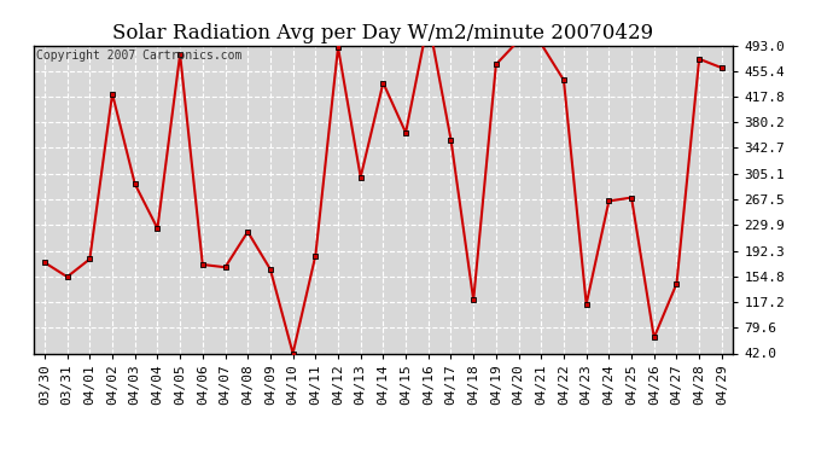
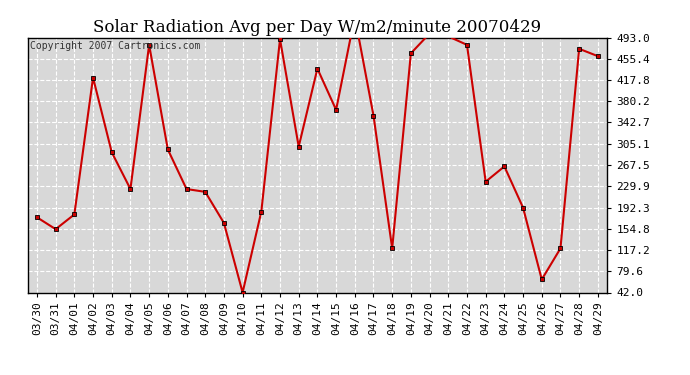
04/06: 172 -> 295
04/07: 168 -> 225
04/22: 442 -> 480
04/23: 114 -> 238
04/25: 270 -> 192
04/27: 144 -> 120
